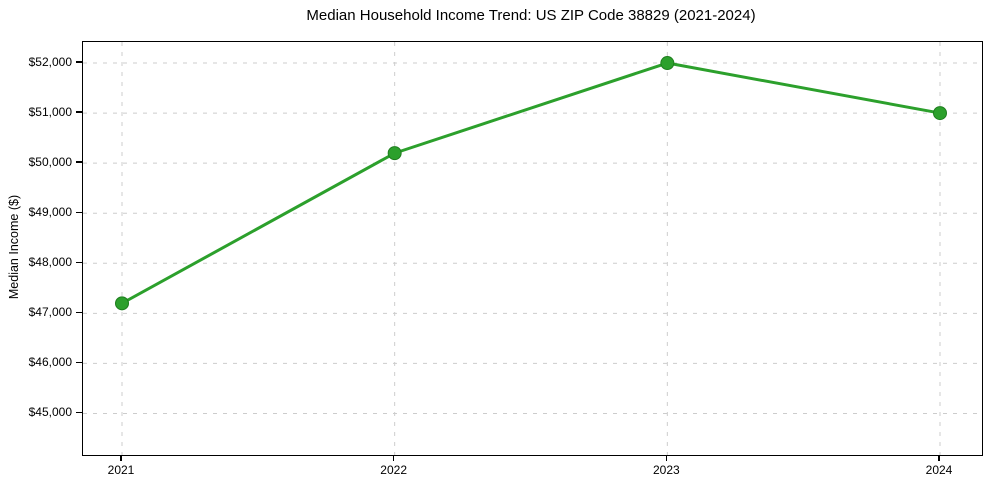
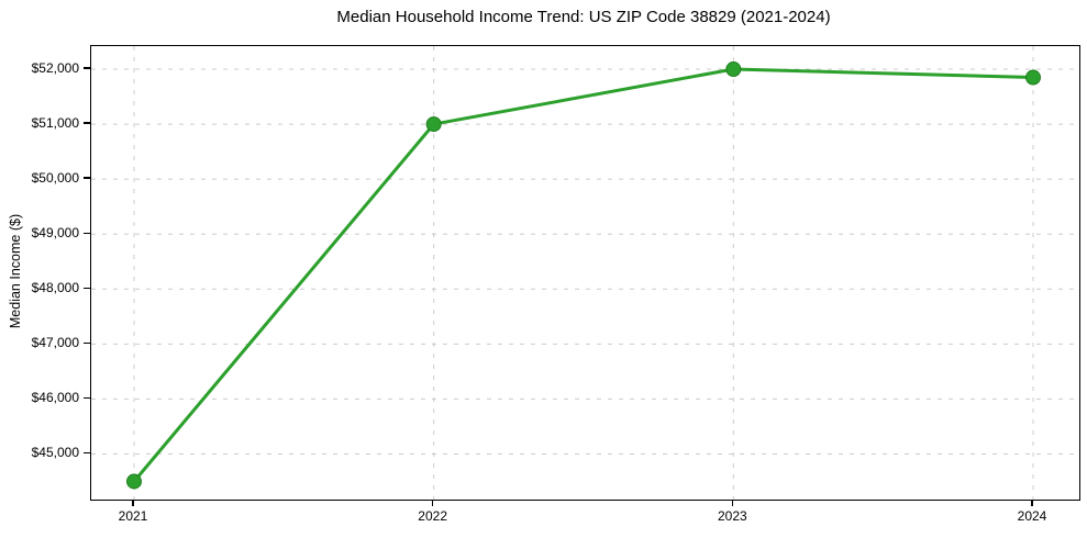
2021: $47200 -> $44500
2022: $50200 -> $51000
2024: $51000 -> $51800
